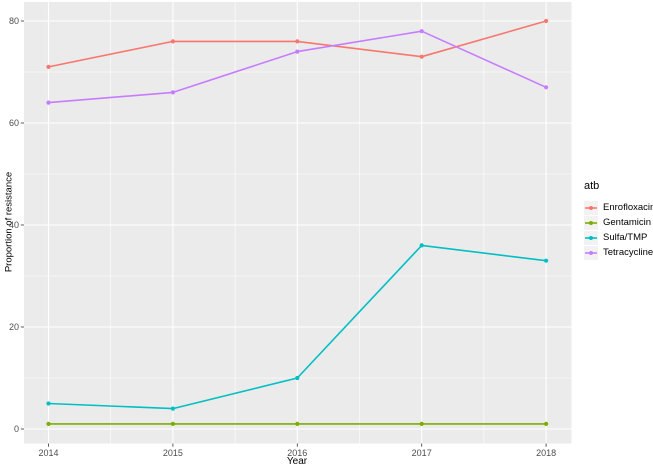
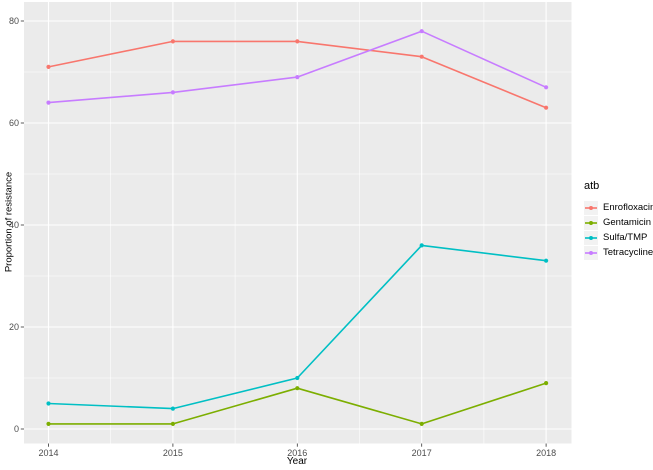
Gentamicin/2016: 1 -> 8
Tetracycline/2016: 74 -> 69
Enrofloxacin/2018: 80 -> 63
Gentamicin/2018: 1 -> 9
